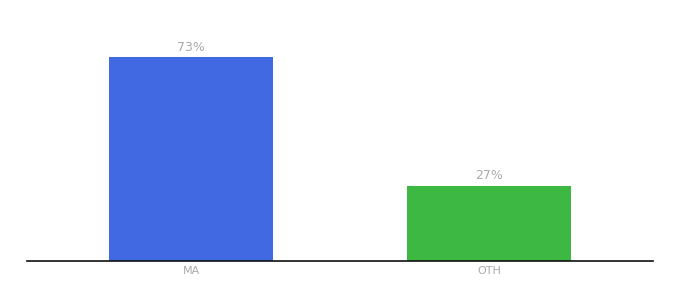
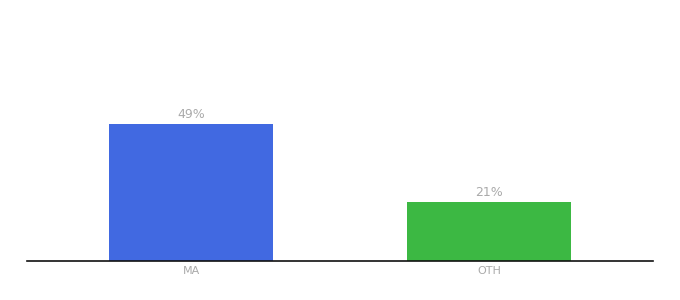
MA: 73% -> 49%
OTH: 27% -> 21%
